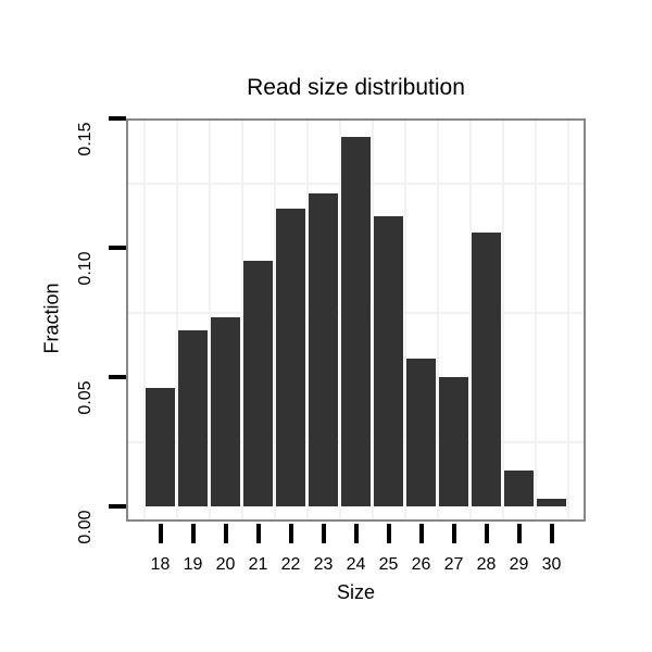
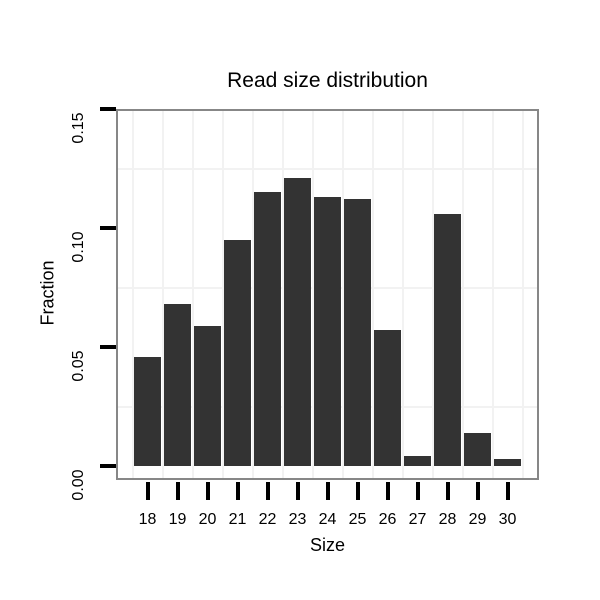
20: 0.073 -> 0.059
24: 0.143 -> 0.113
27: 0.050 -> 0.004
